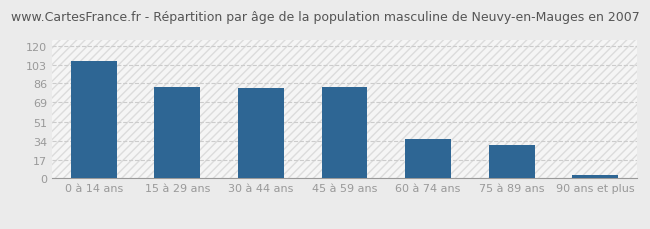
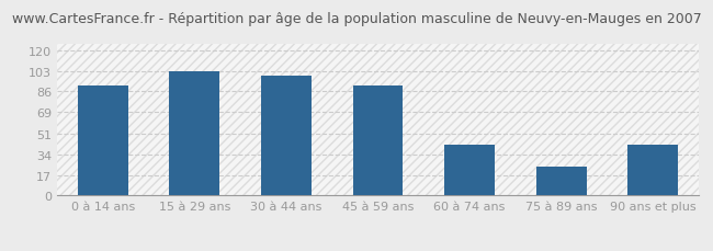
0 à 14 ans: 106 -> 91
15 à 29 ans: 83 -> 103
30 à 44 ans: 82 -> 99
45 à 59 ans: 83 -> 91
60 à 74 ans: 36 -> 42
75 à 89 ans: 30 -> 24
90 ans et plus: 3 -> 42
